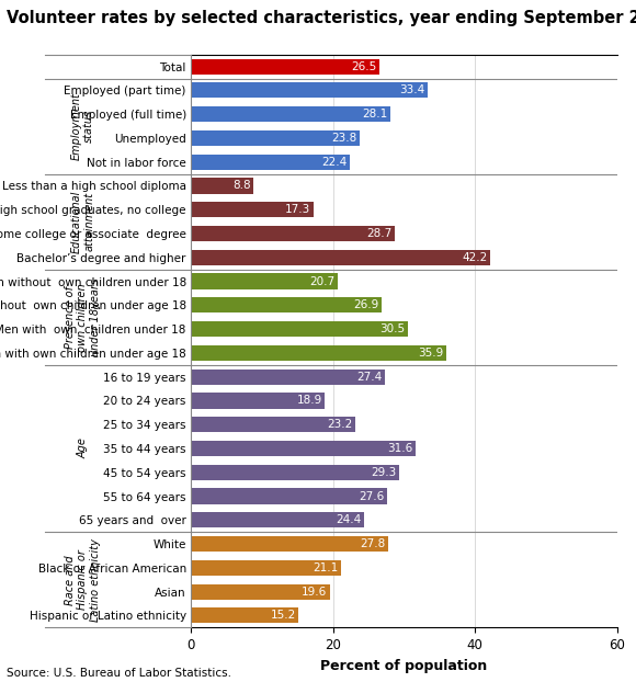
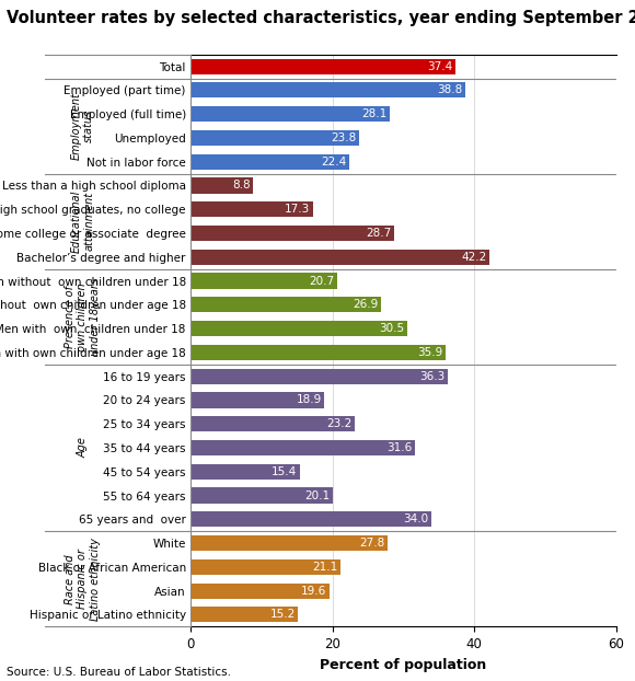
Total: 26.5 -> 37.4
Employed (part time): 33.4 -> 38.8
16 to 19 years: 27.4 -> 36.3
45 to 54 years: 29.3 -> 15.4
55 to 64 years: 27.6 -> 20.1
65 years and over: 24.4 -> 34.0
